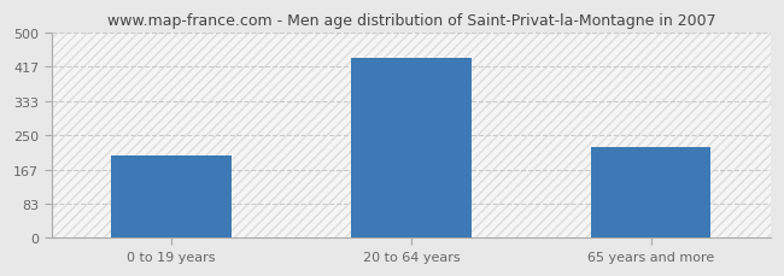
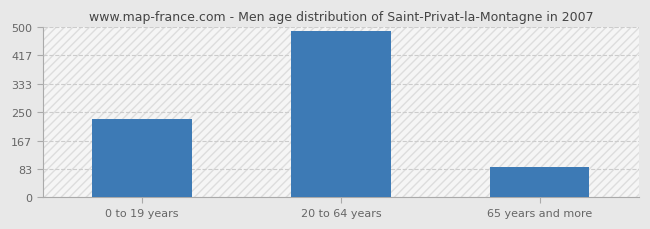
0 to 19 years: 200 -> 230
20 to 64 years: 440 -> 487
65 years and more: 220 -> 90
